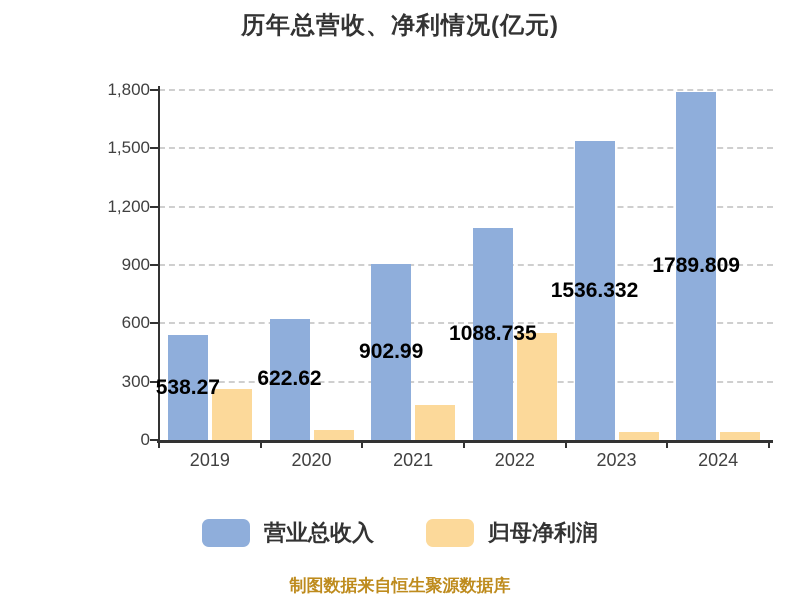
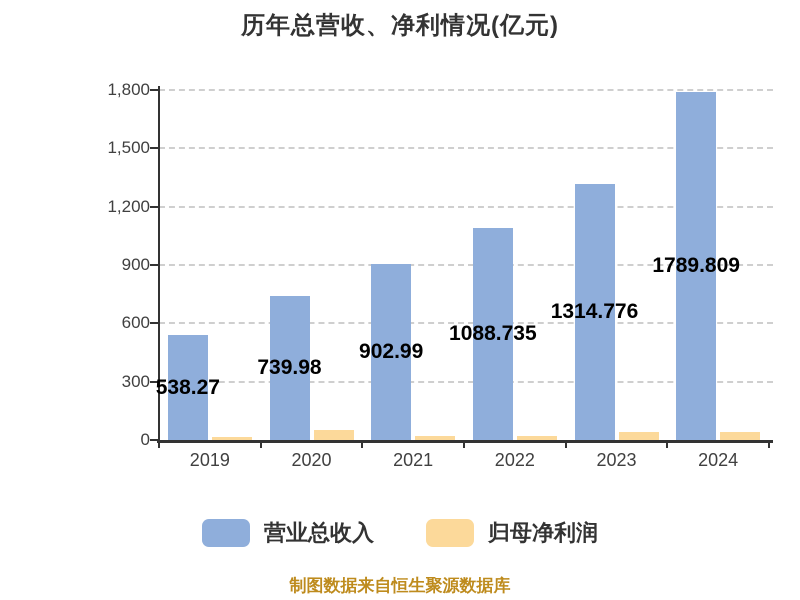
归母净利润/2019: 260 -> 20
营业总收入/2020: 622.62 -> 739.98
归母净利润/2021: 180 -> 20
归母净利润/2022: 550 -> 20
营业总收入/2023: 1536.332 -> 1314.776
